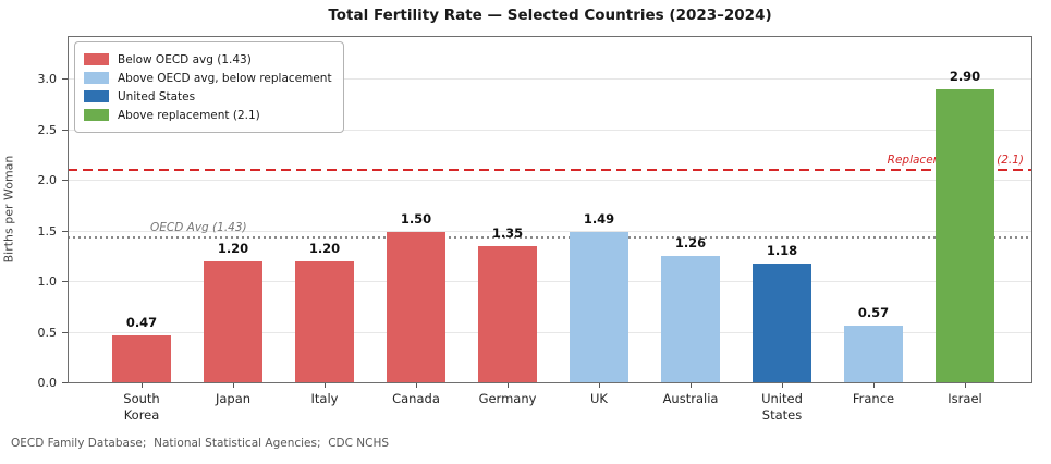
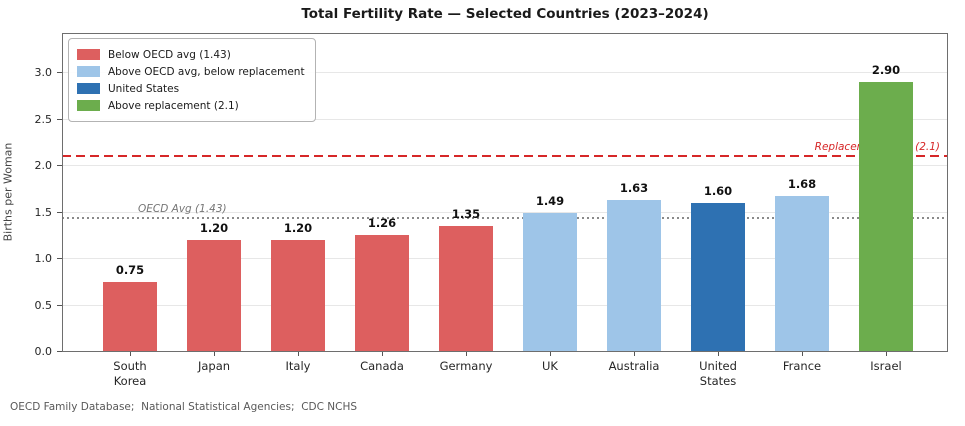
South Korea: 0.47 -> 0.75
Canada: 1.50 -> 1.26
Australia: 1.26 -> 1.63
United States: 1.18 -> 1.60
France: 0.57 -> 1.68
